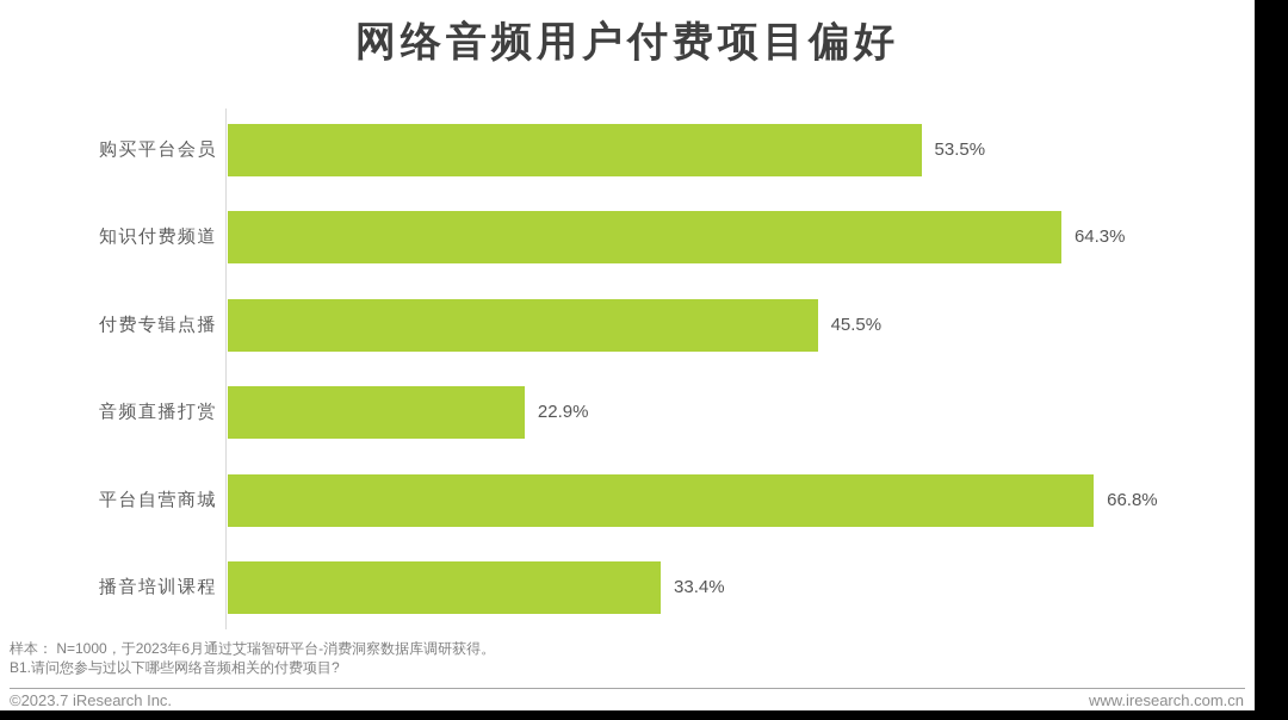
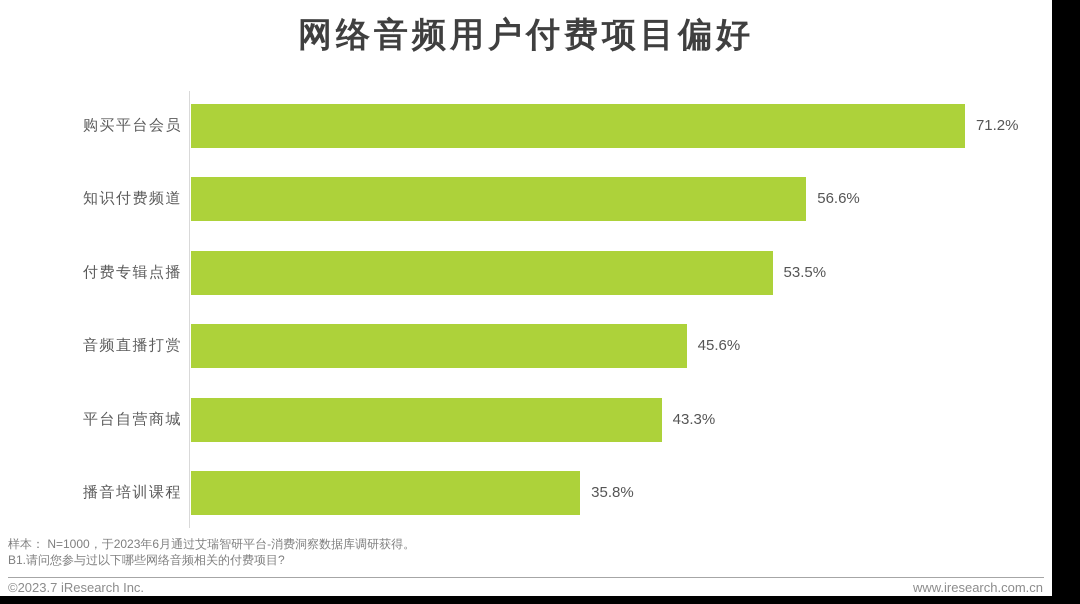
购买平台会员: 53.5% -> 71.2%
知识付费频道: 64.3% -> 56.6%
付费专辑点播: 45.5% -> 53.5%
音频直播打赏: 22.9% -> 45.6%
平台自营商城: 66.8% -> 43.3%
播音培训课程: 33.4% -> 35.8%
